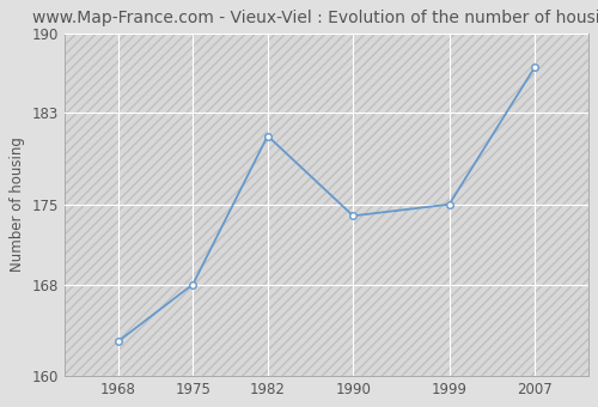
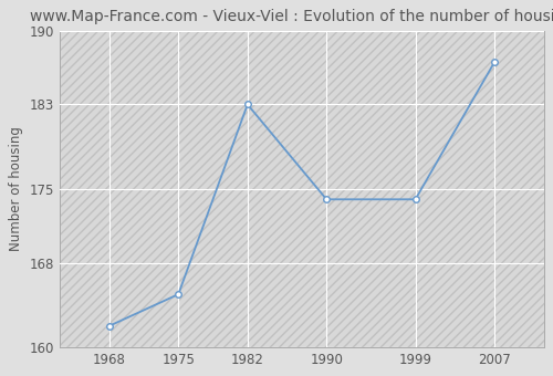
1968: 163 -> 162
1975: 168 -> 165
1982: 181 -> 183
1999: 175 -> 174
